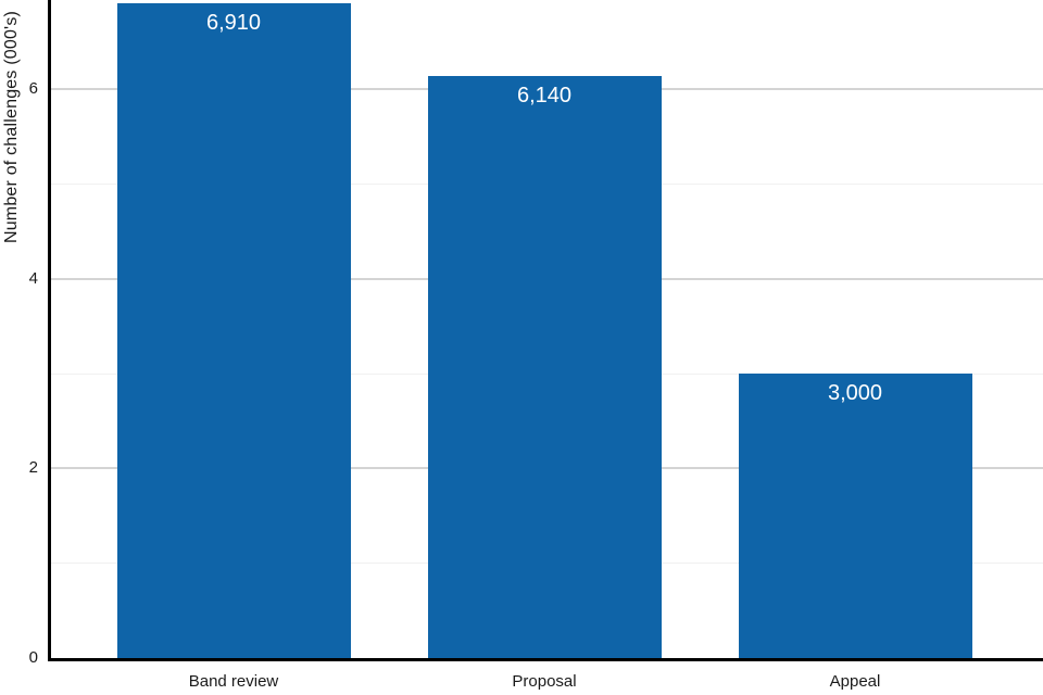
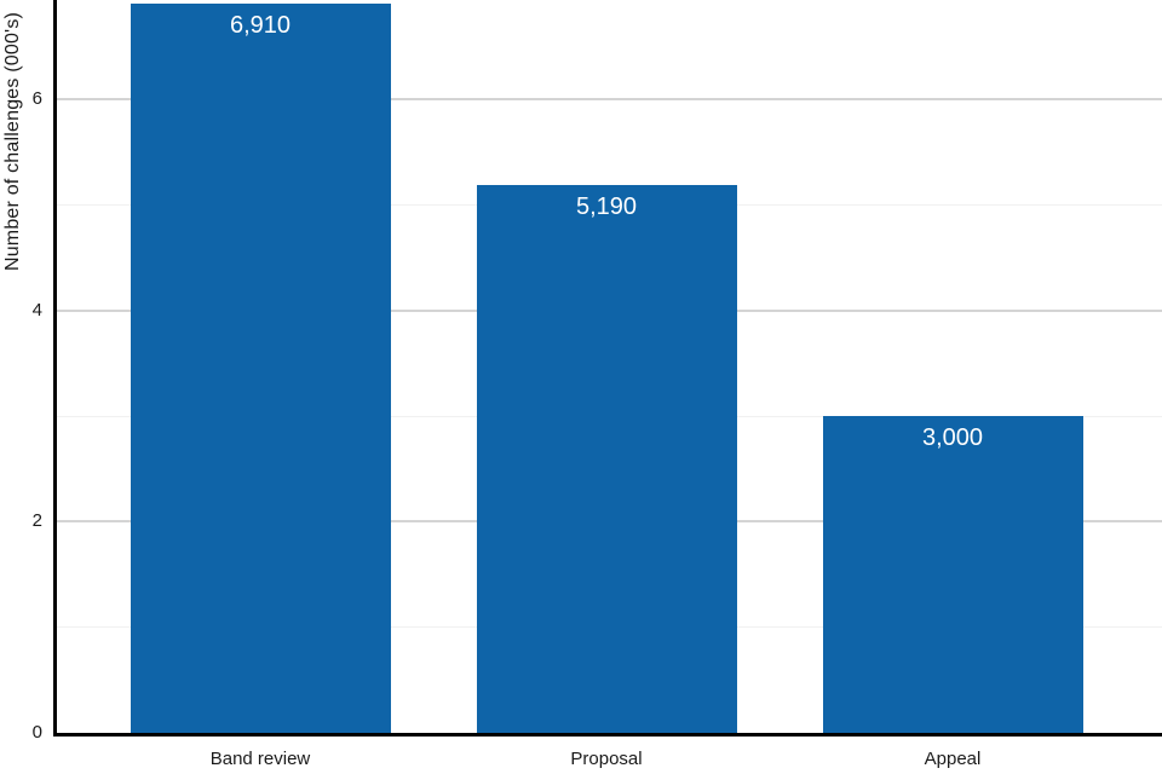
Proposal: 6,140 -> 5,190
